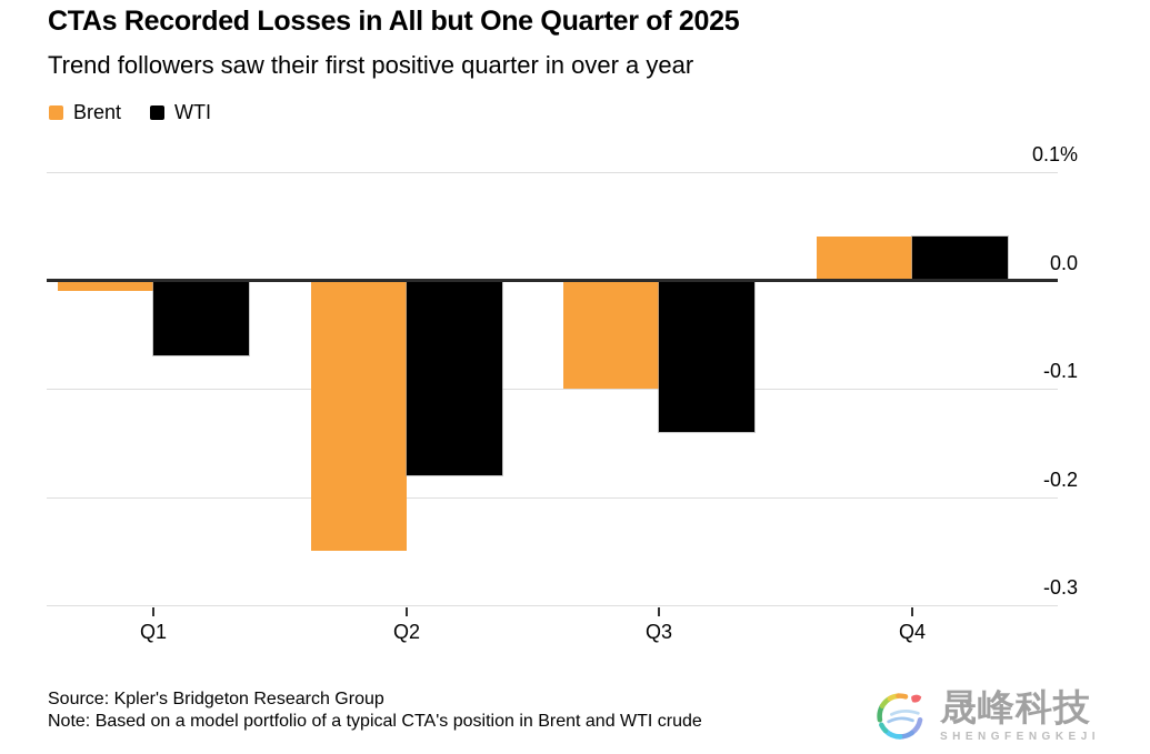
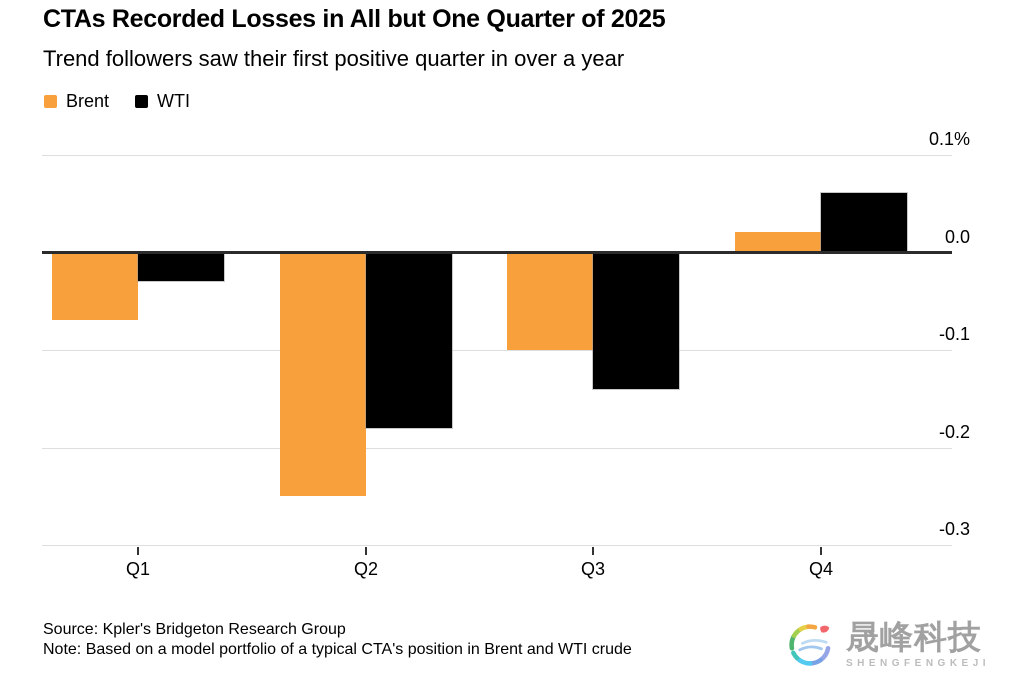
Brent/Q1: -0.01% -> -0.07%
WTI/Q1: -0.07% -> -0.03%
Brent/Q4: 0.04% -> 0.02%
WTI/Q4: 0.04% -> 0.06%
